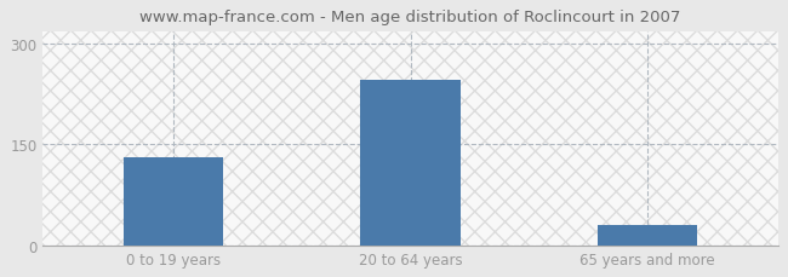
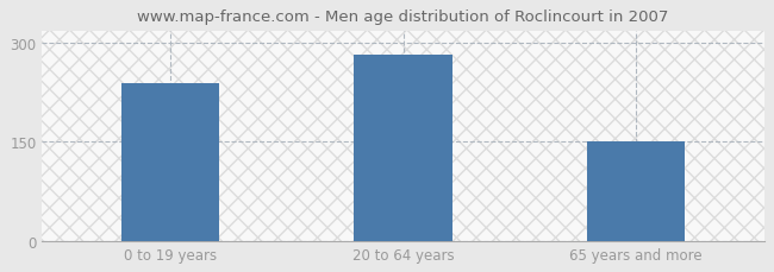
0 to 19 years: 130 -> 238
20 to 64 years: 245 -> 282
65 years and more: 30 -> 150
